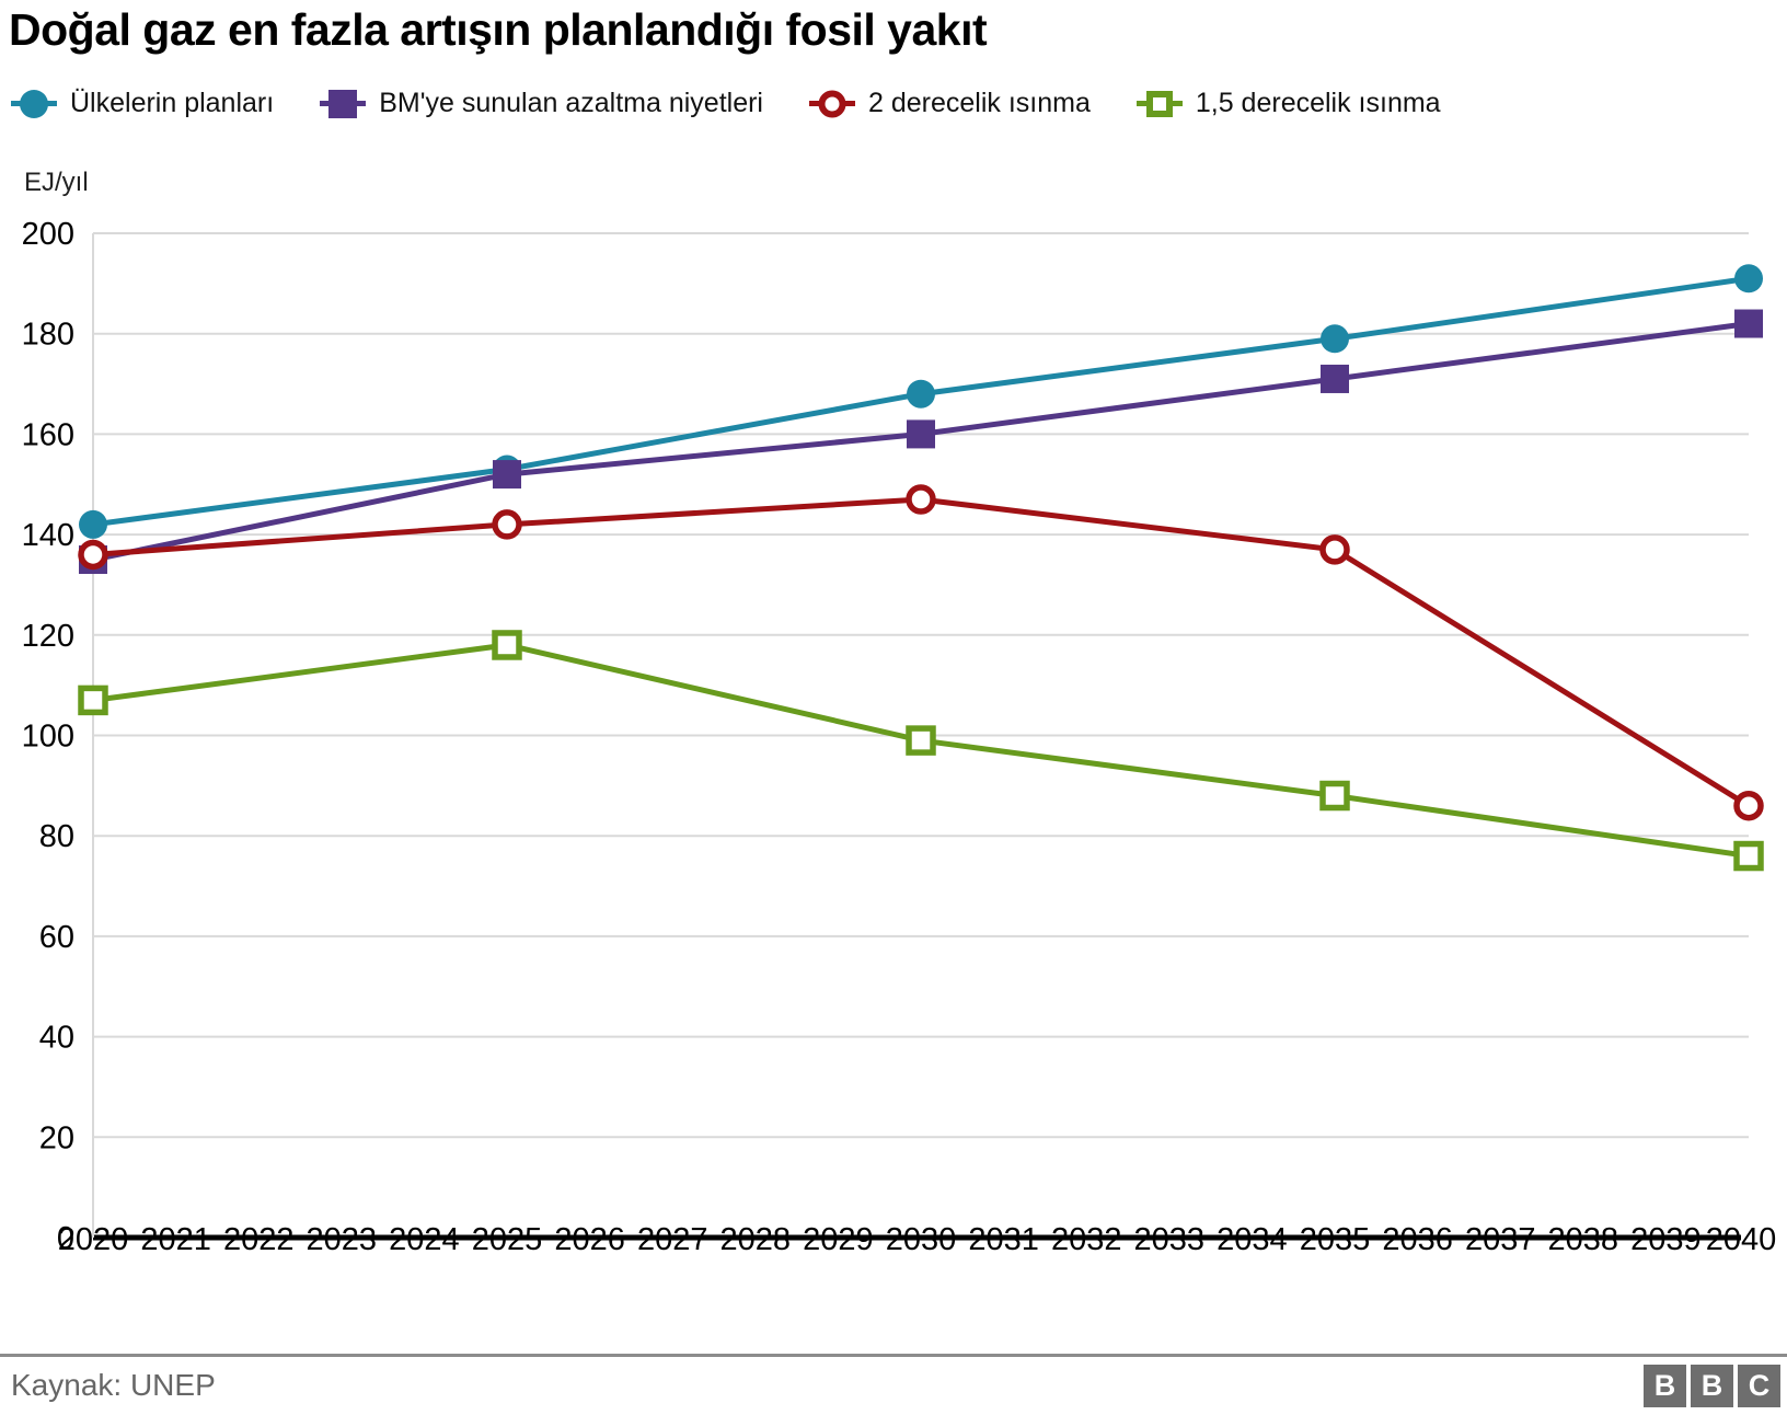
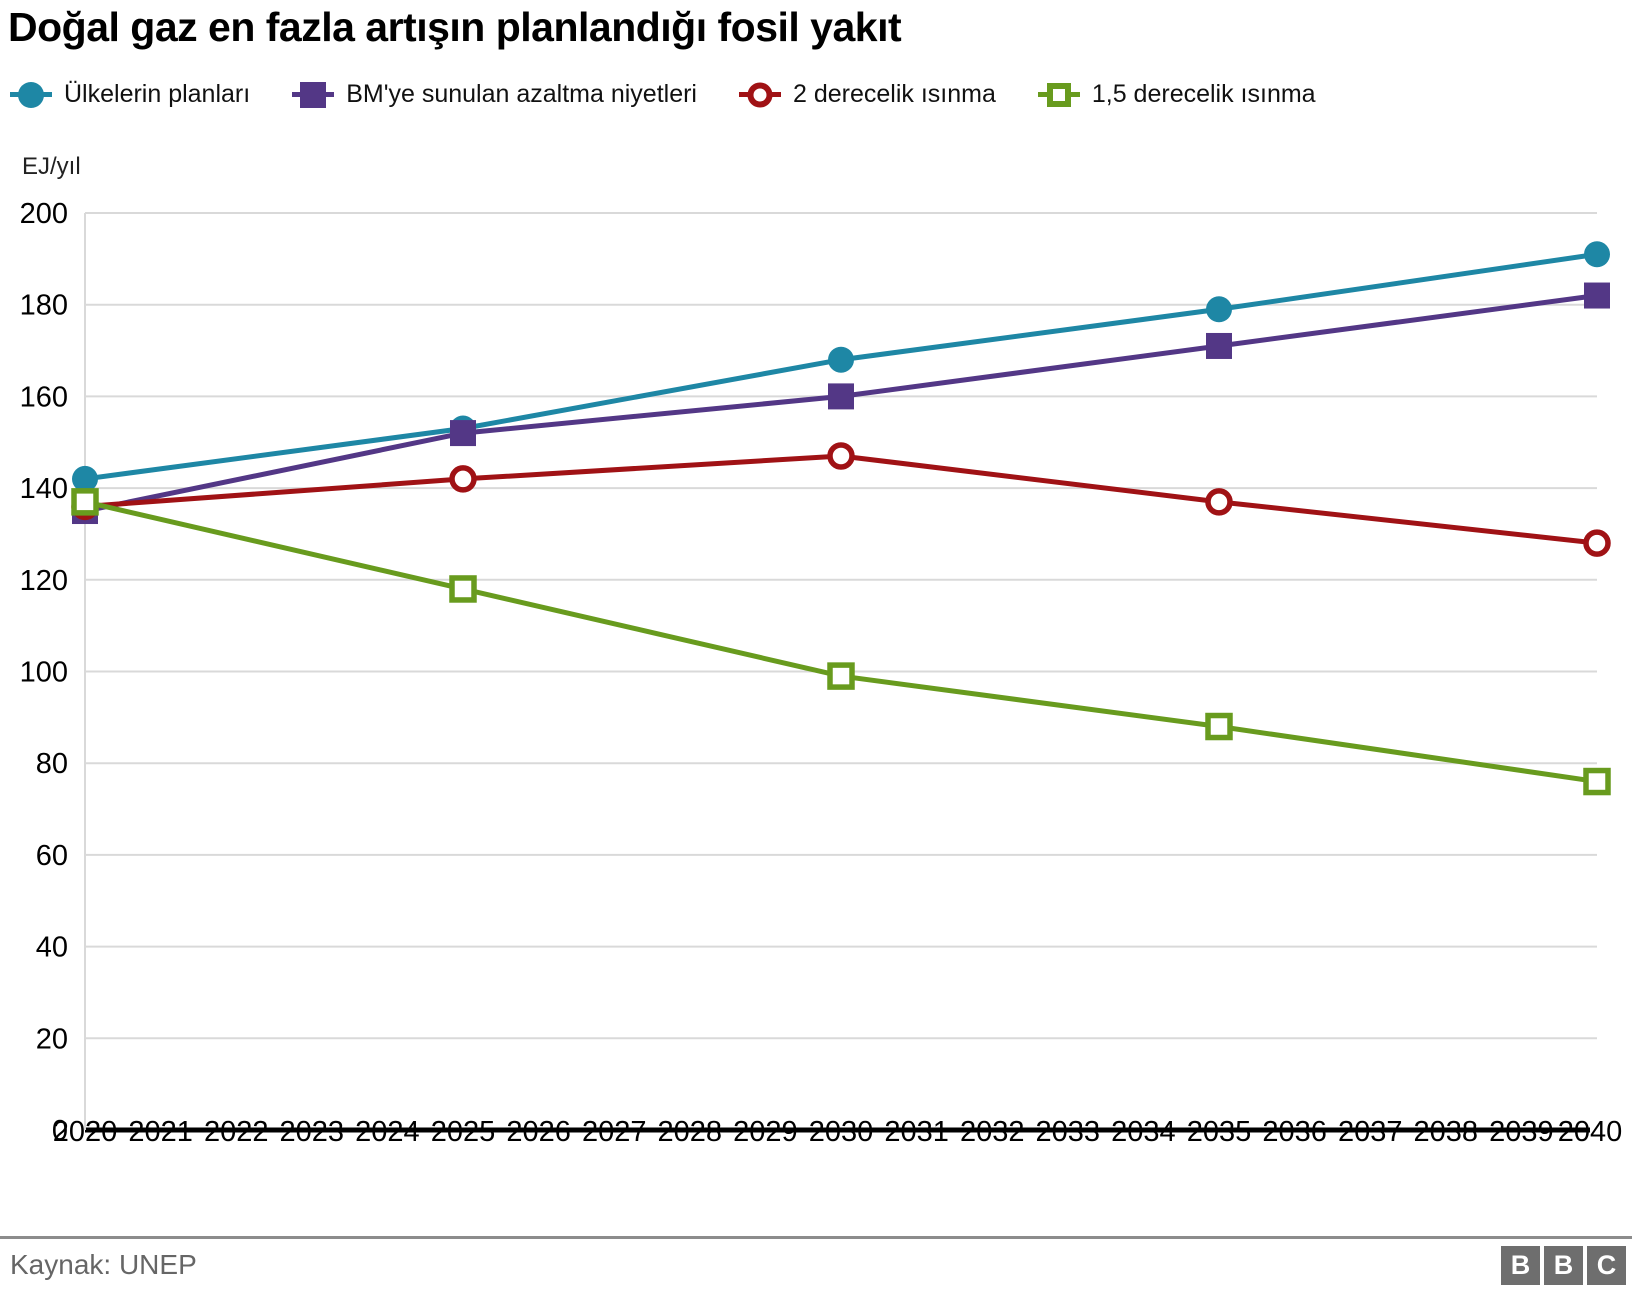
1,5 derecelik ısınma/2020: 107 -> 137
2 derecelik ısınma/2040: 86 -> 128
